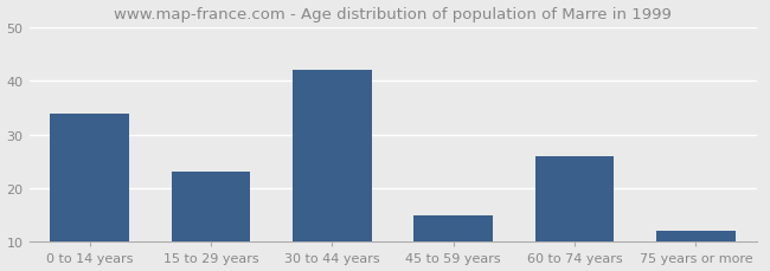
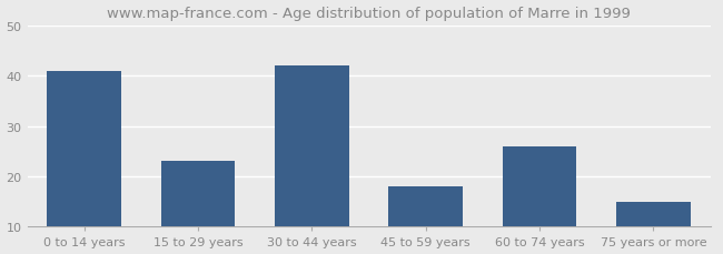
0 to 14 years: 34 -> 41
45 to 59 years: 15 -> 18
75 years or more: 12 -> 15
